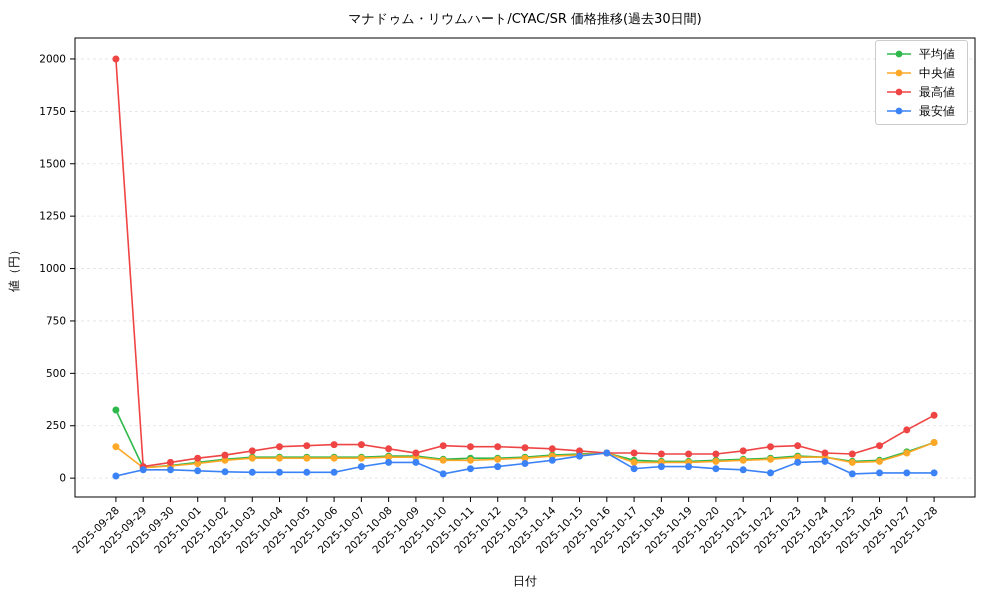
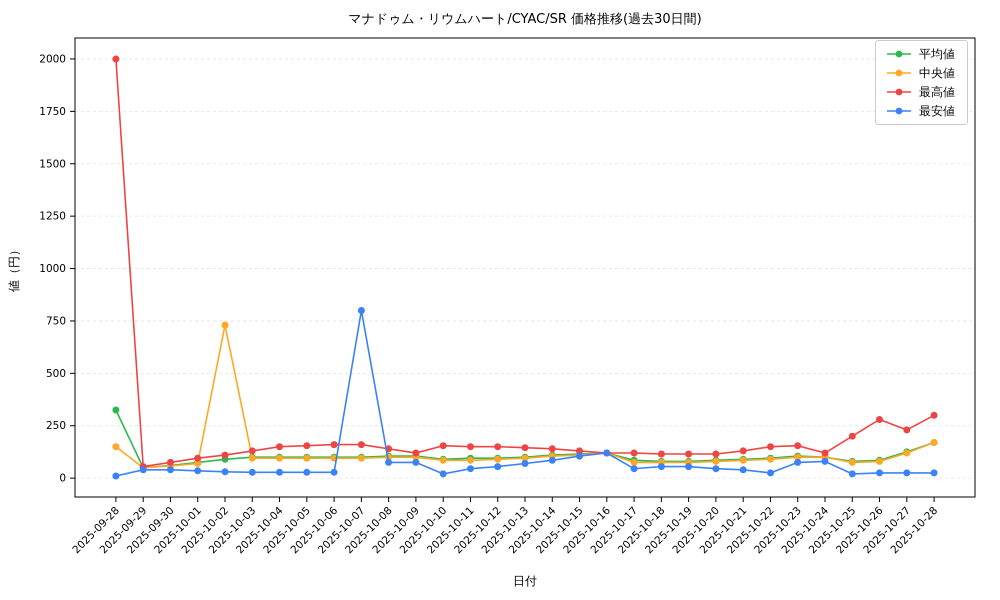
中央値/2025-10-02: 80 -> 730
最安値/2025-10-07: 60 -> 800
最高値/2025-10-25: 120 -> 200
最高値/2025-10-26: 160 -> 280
